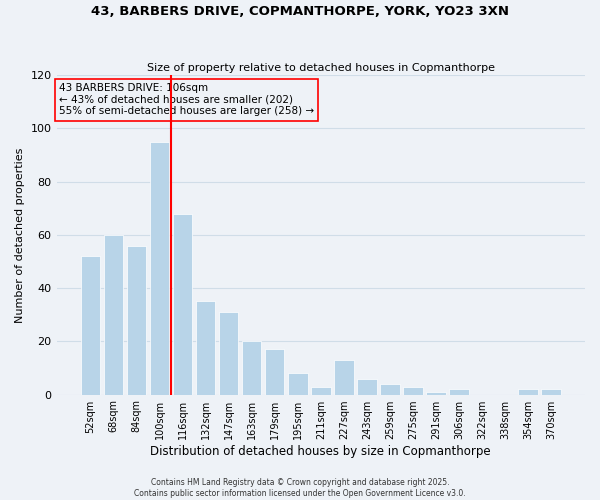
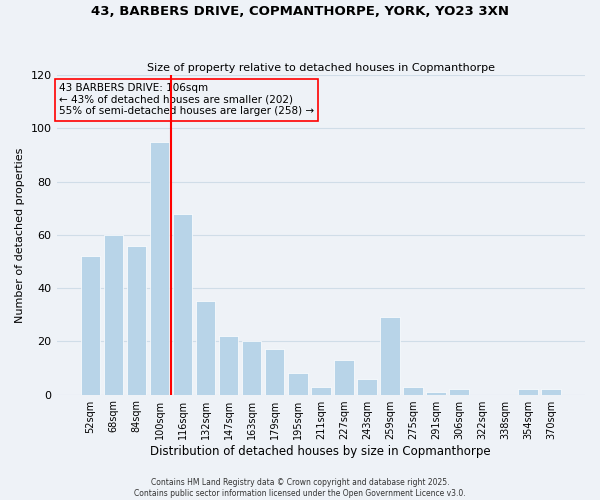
147sqm: 31 -> 22
259sqm: 4 -> 29
